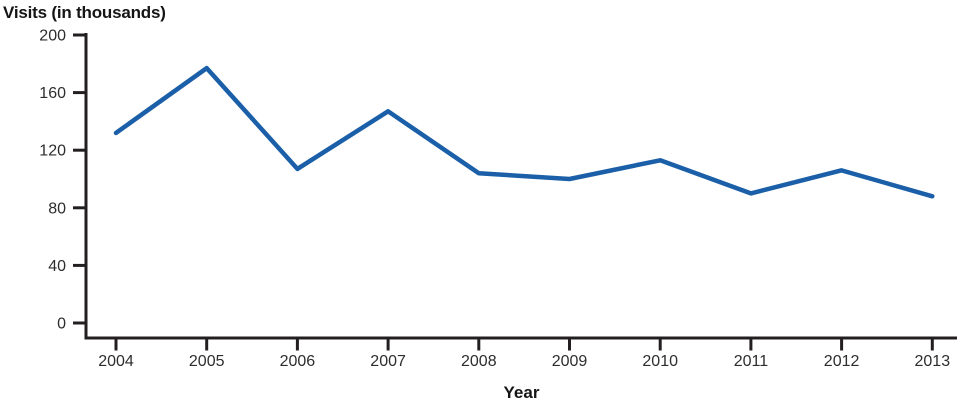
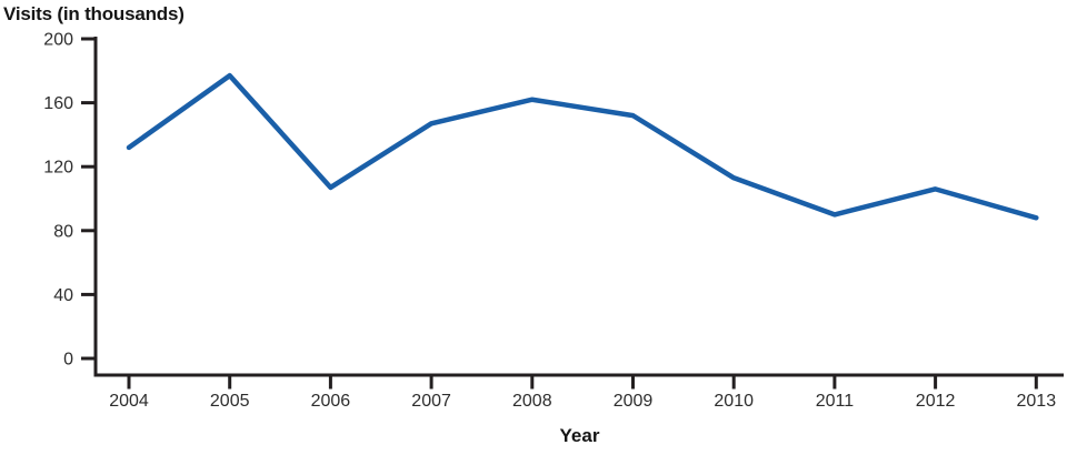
2008: 104 -> 162
2009: 100 -> 152
